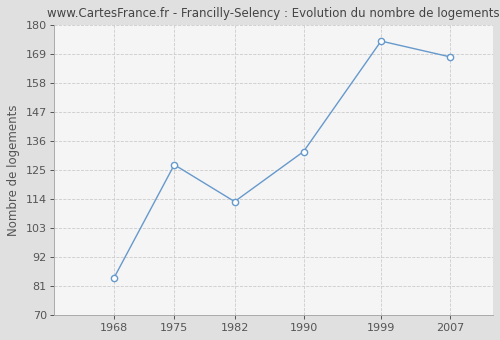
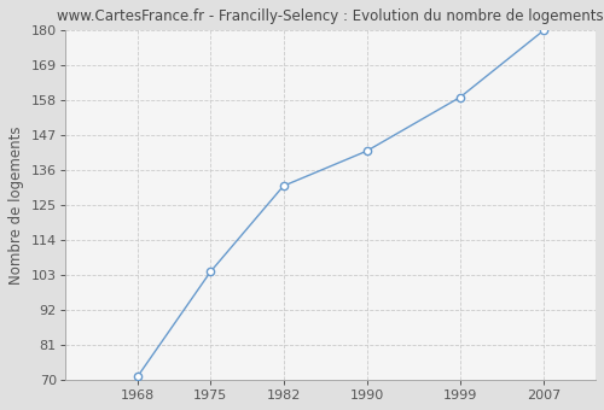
1968: 84 -> 71
1975: 127 -> 104
1982: 113 -> 131
1990: 132 -> 142
1999: 174 -> 159
2007: 168 -> 180
